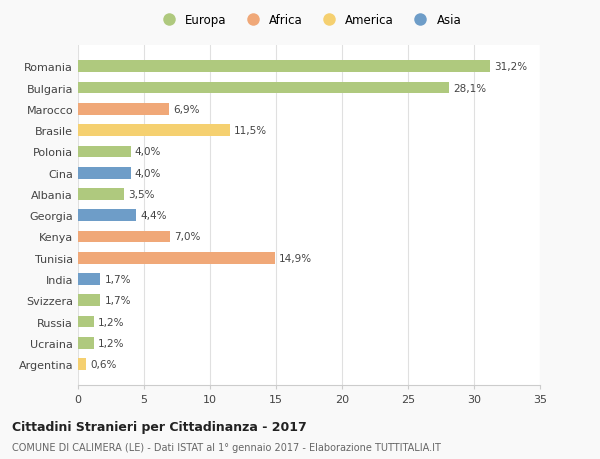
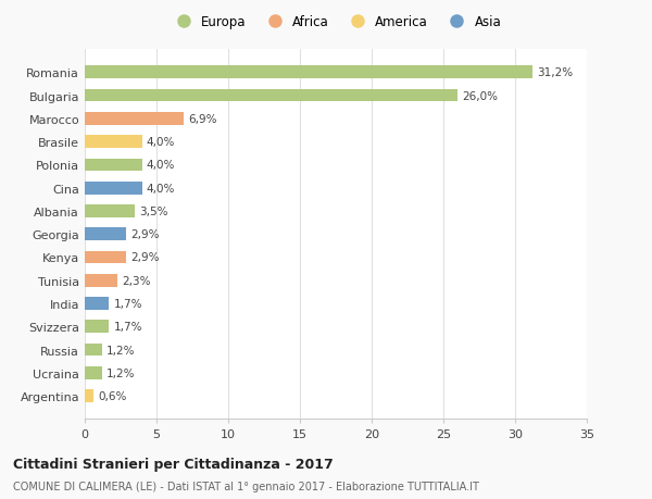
Bulgaria: 28,1% -> 26,0%
Brasile: 11,5% -> 4,0%
Georgia: 4,4% -> 2,9%
Kenya: 7,0% -> 2,9%
Tunisia: 14,9% -> 2,3%
